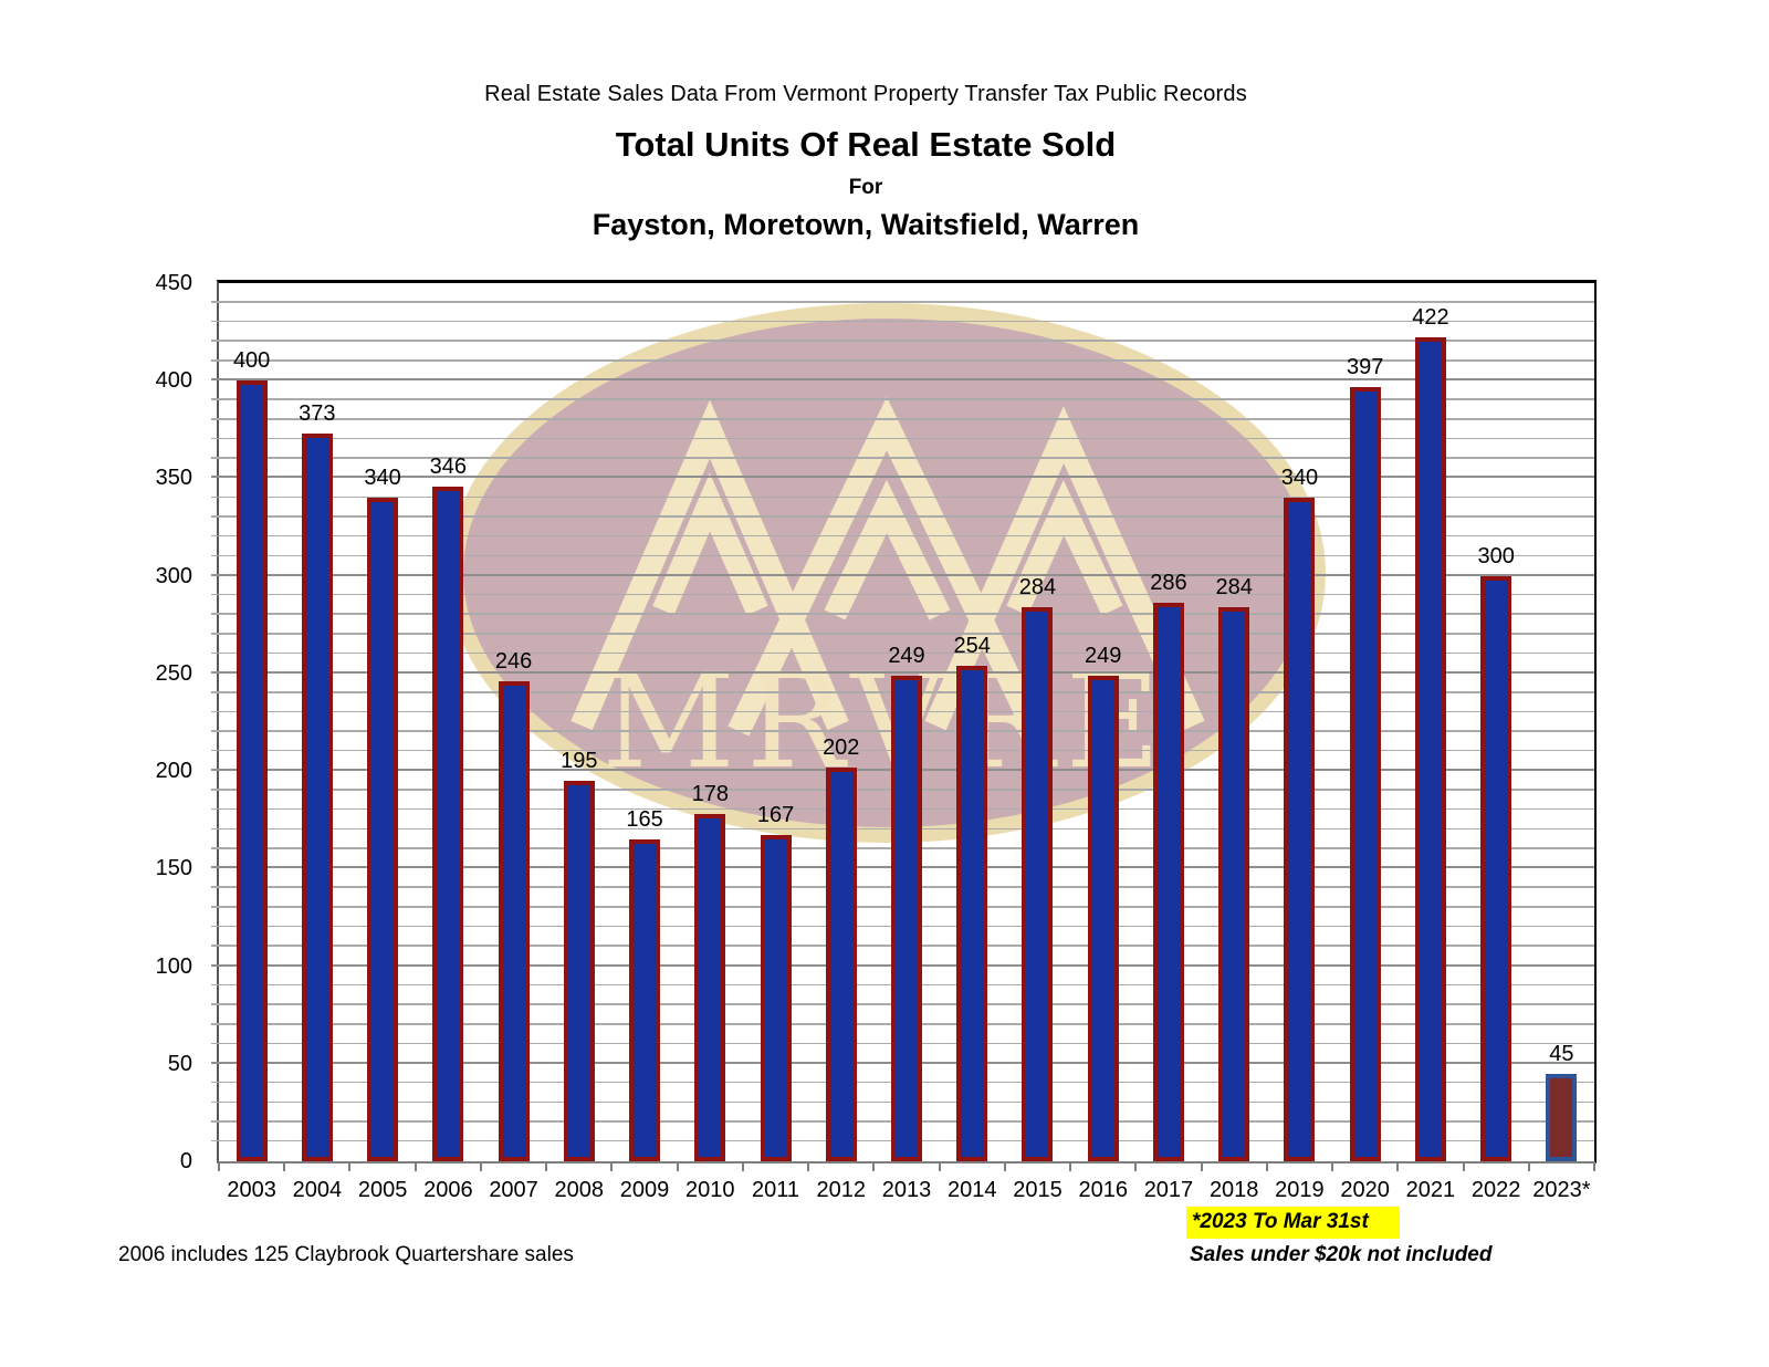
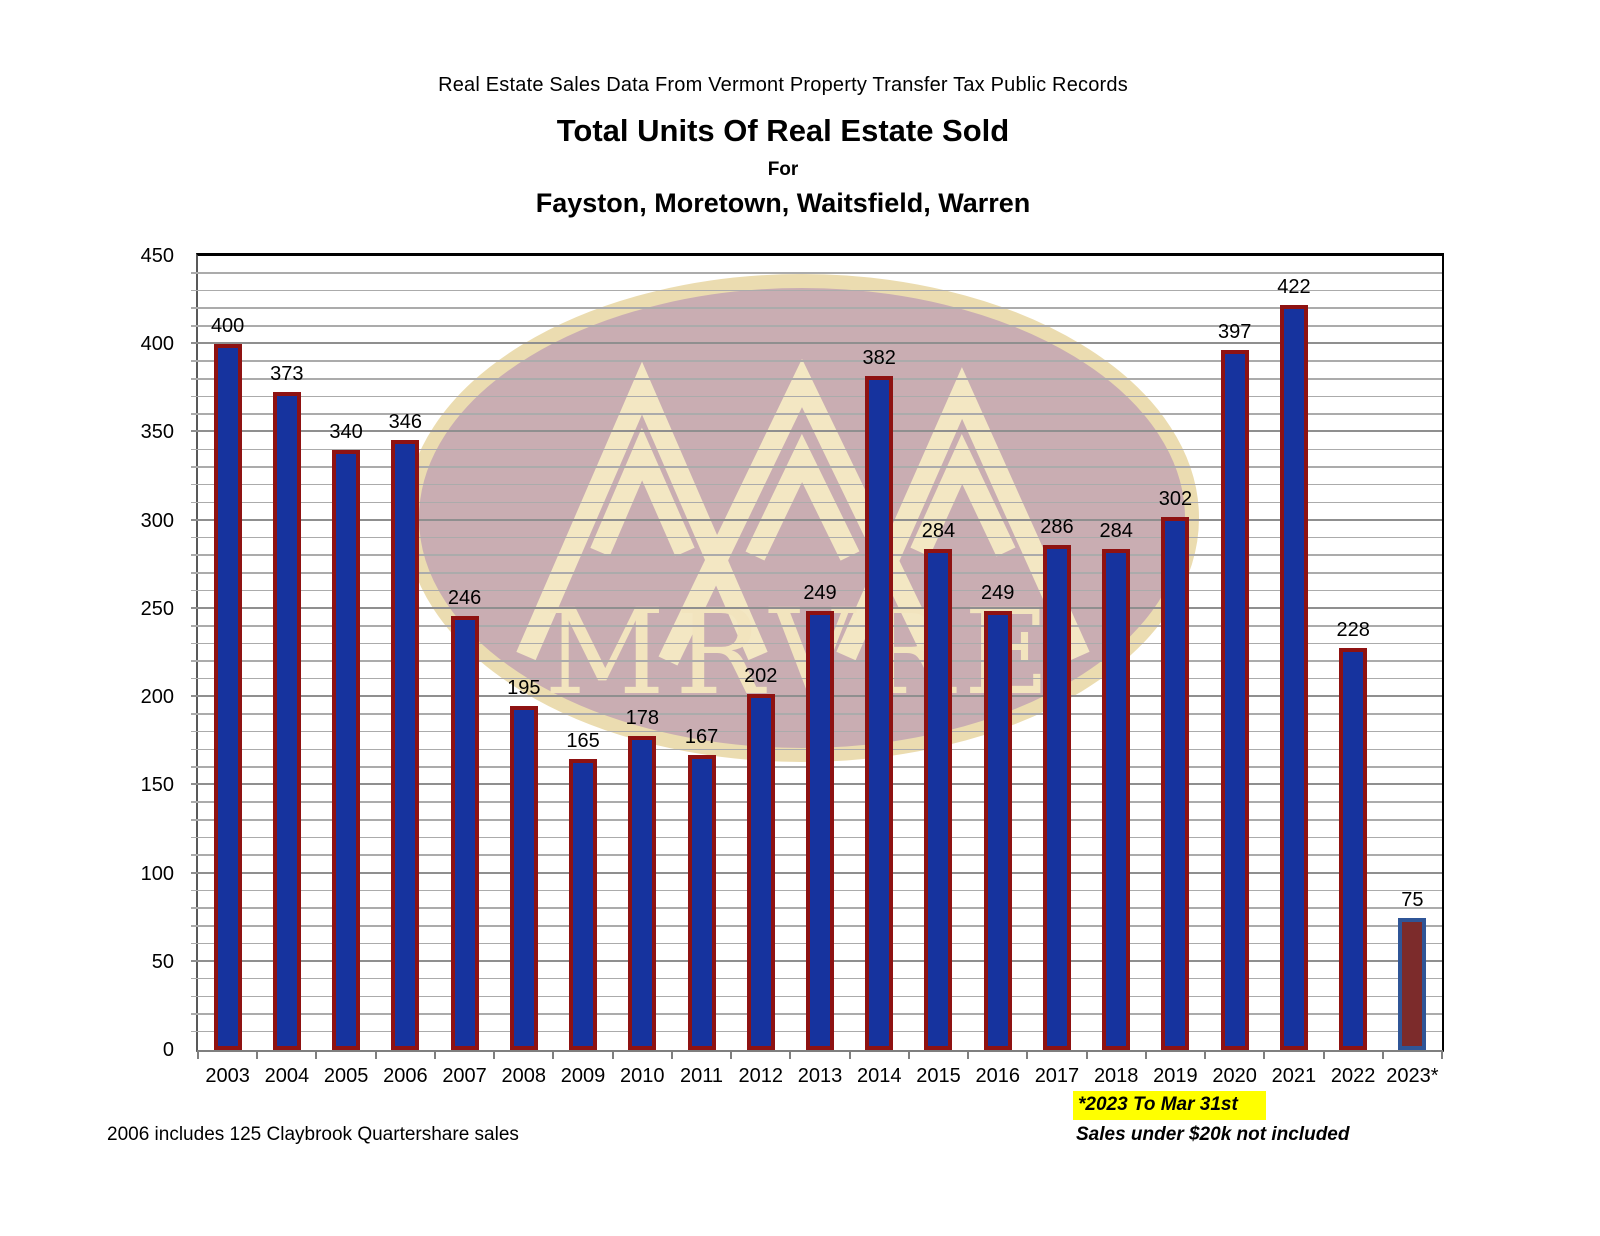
2014: 254 -> 382
2019: 340 -> 302
2022: 300 -> 228
2023*: 45 -> 75
